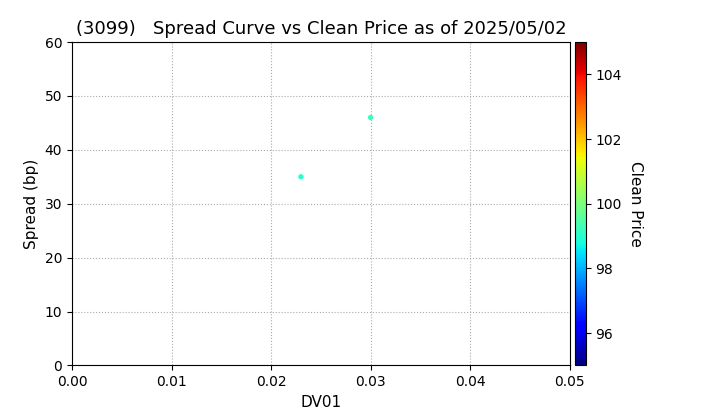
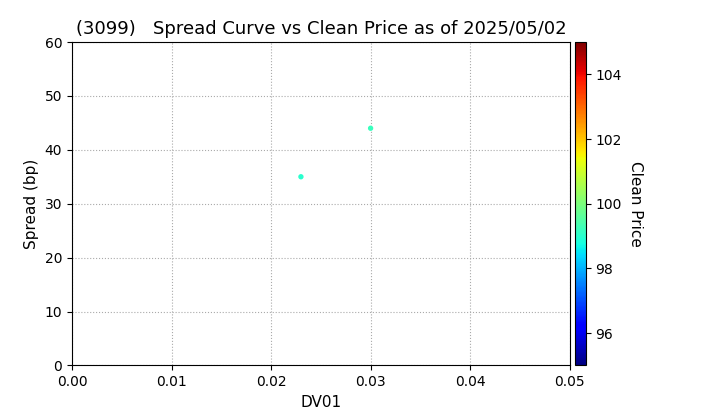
0.03: 46 -> 44
